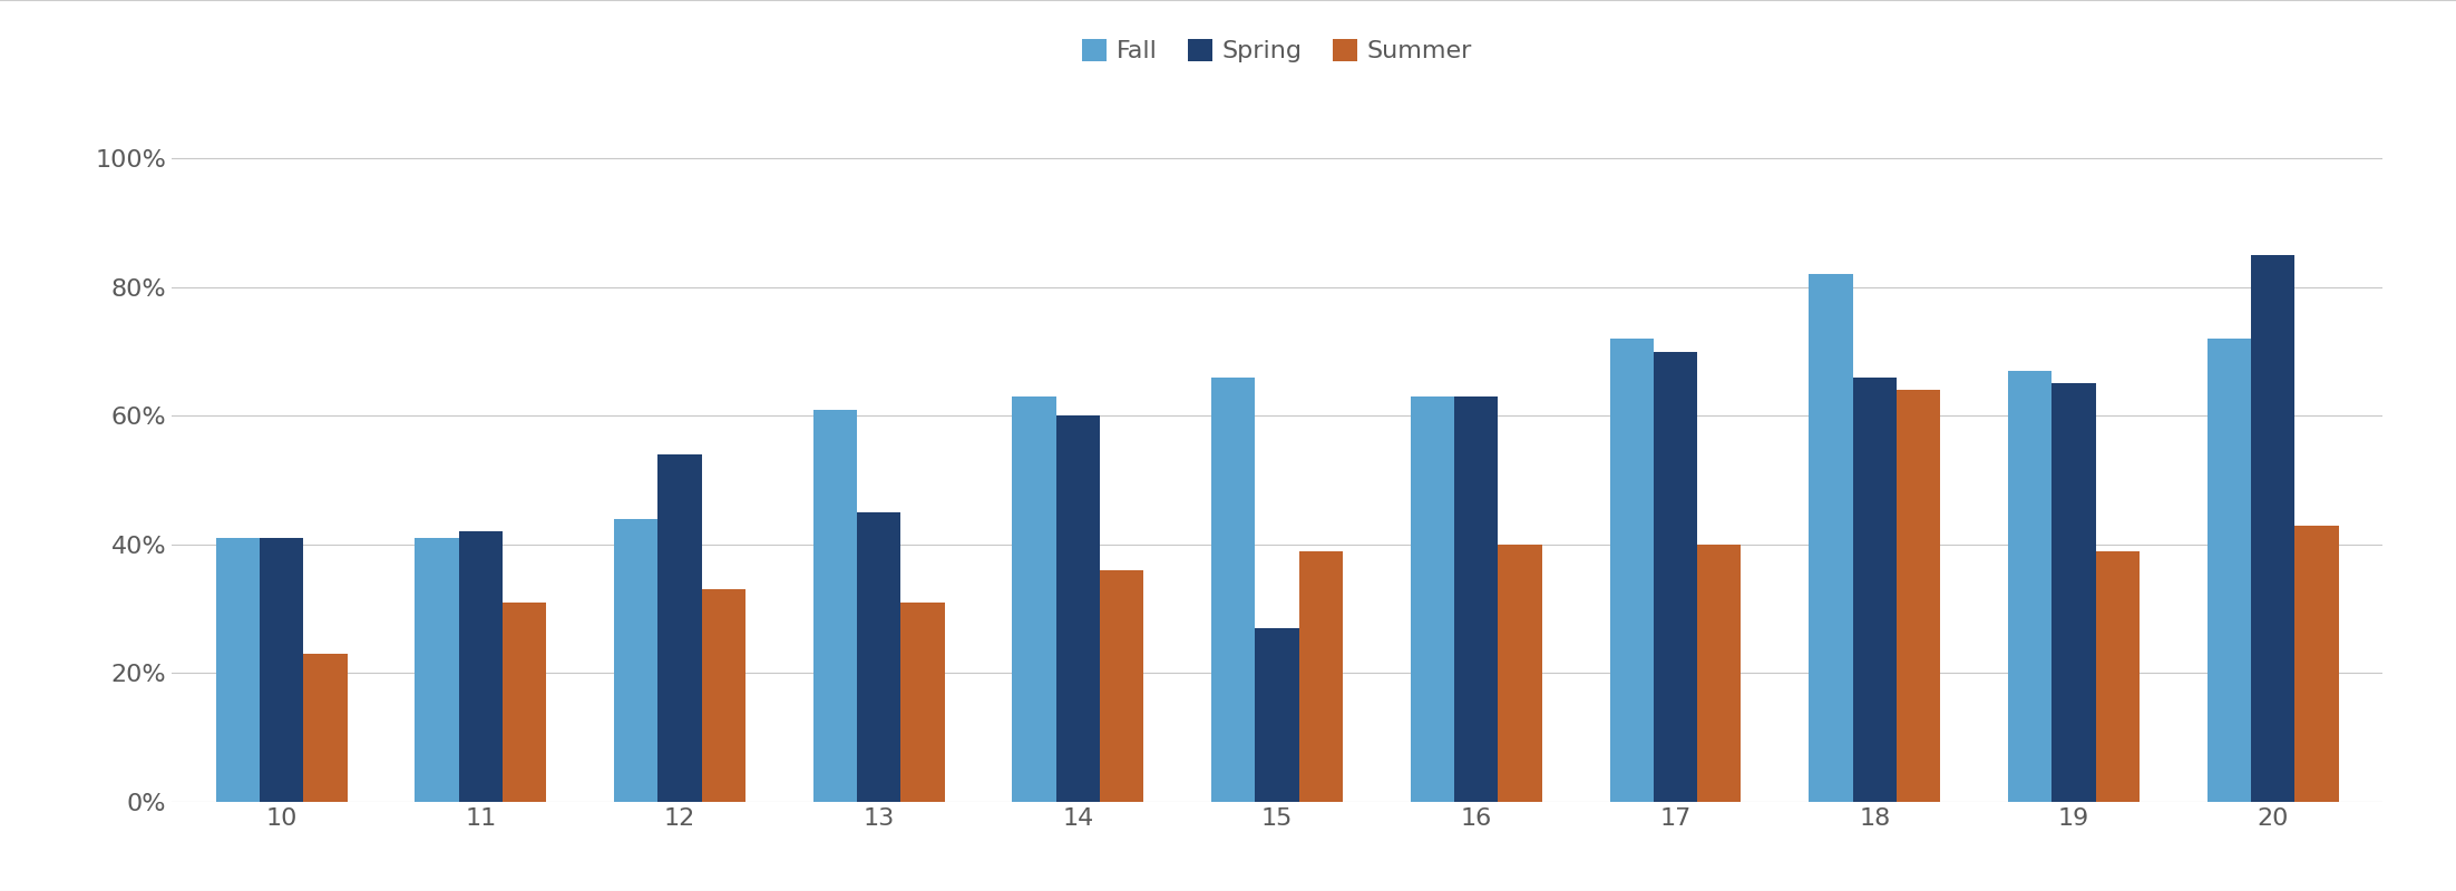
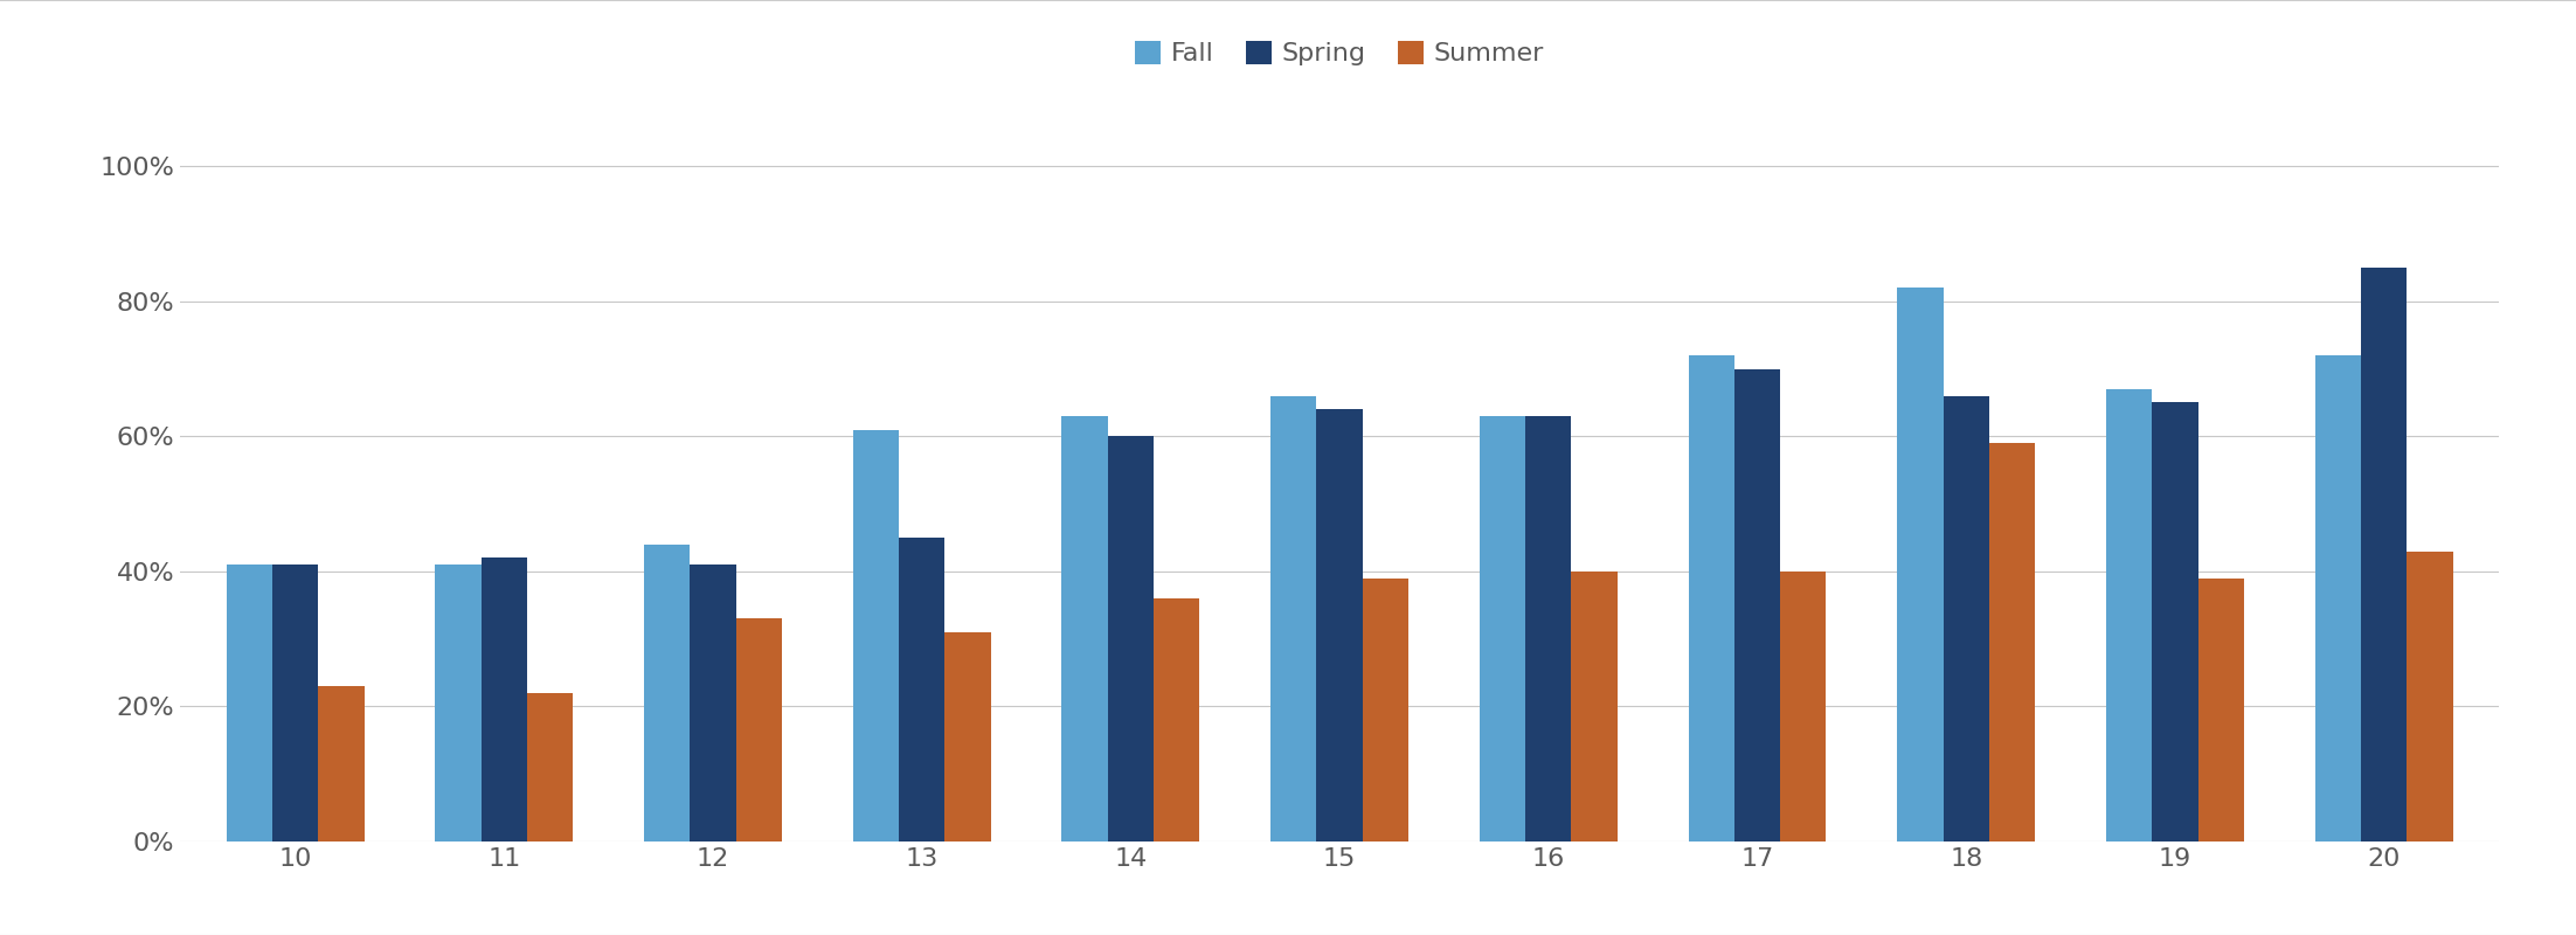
Summer/11: 31% -> 22%
Spring/12: 54% -> 41%
Spring/15: 27% -> 64%
Summer/18: 64% -> 59%
